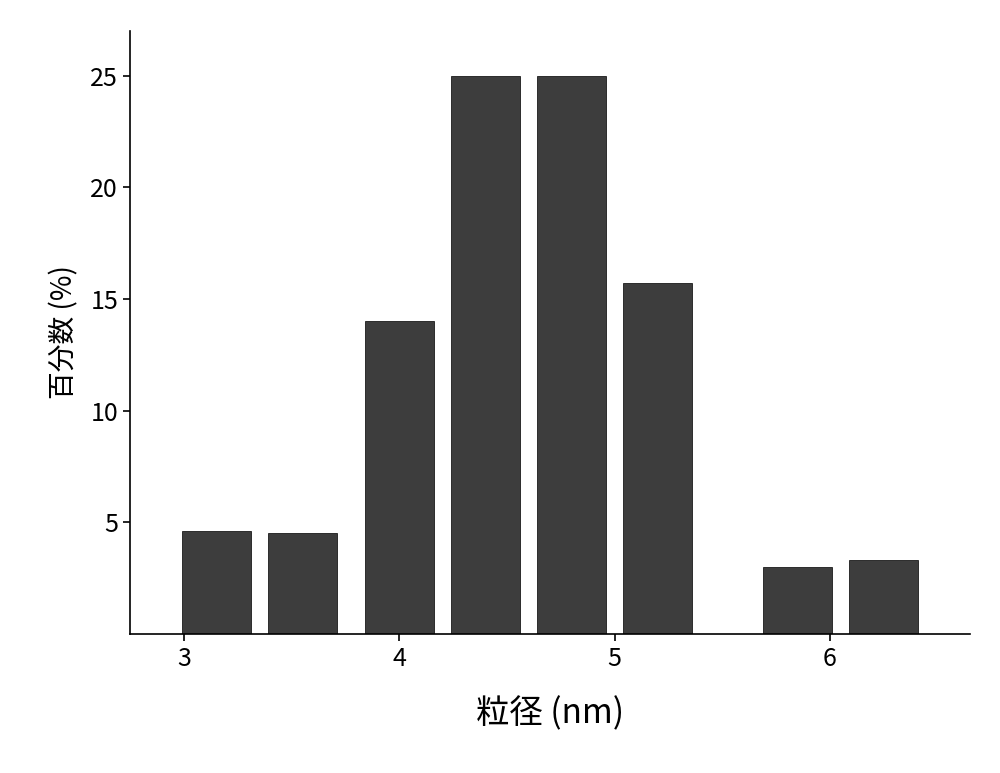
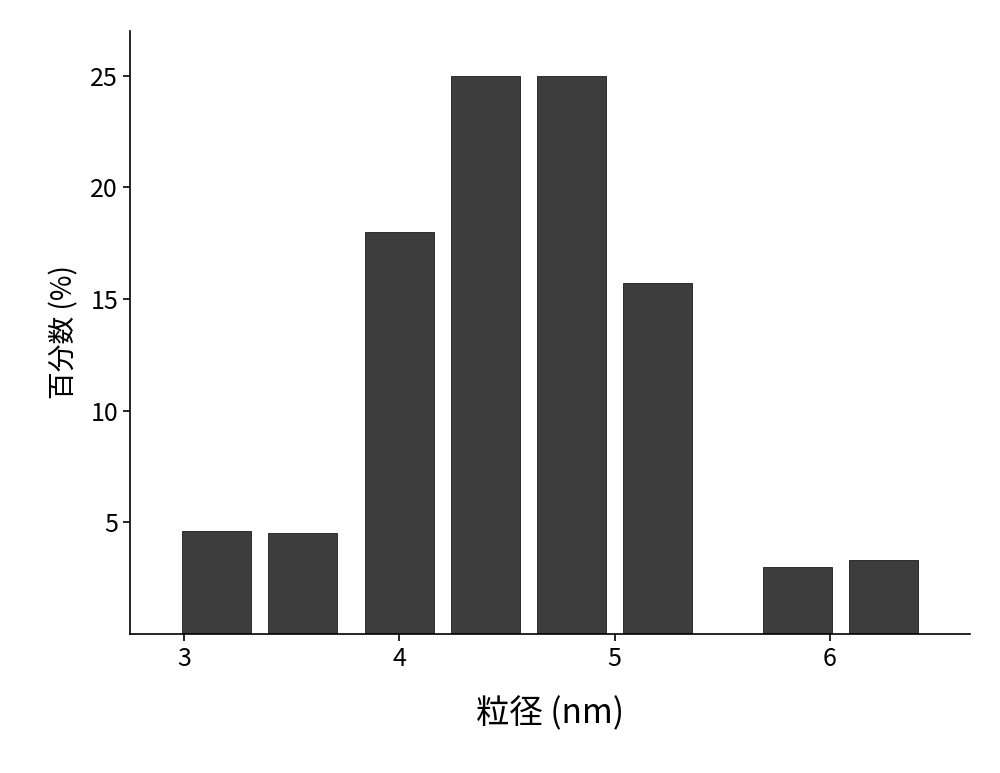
4: 14.0 -> 18.0
